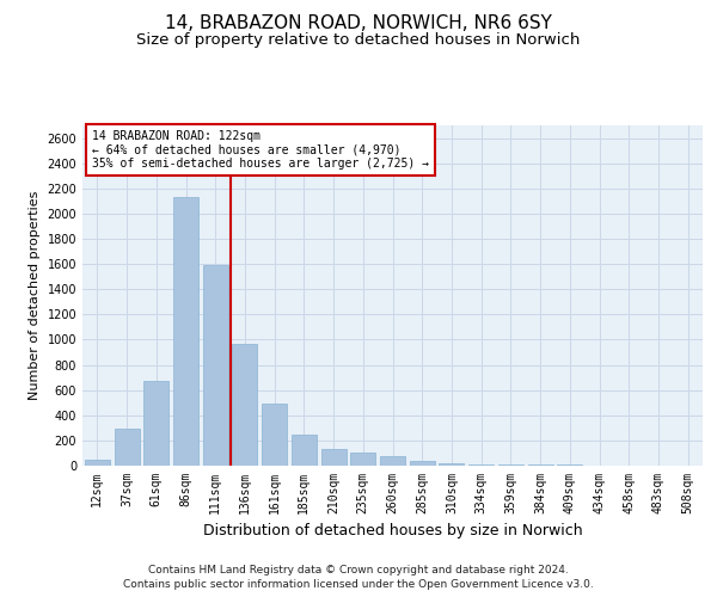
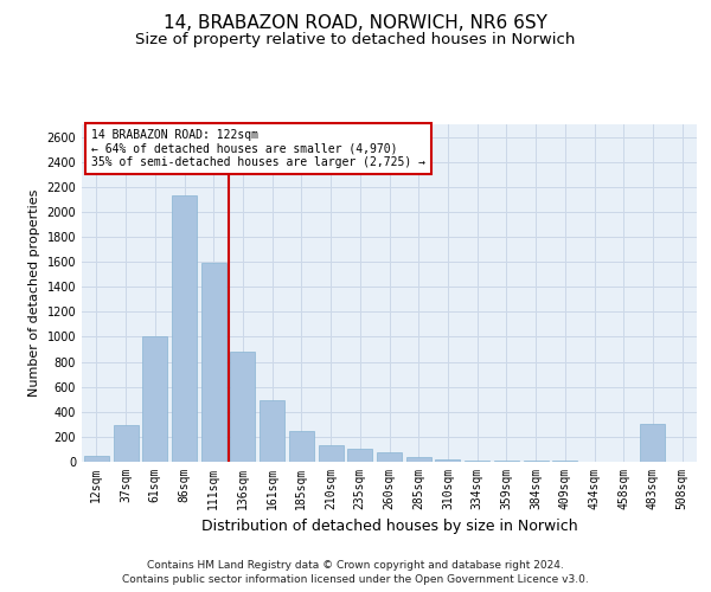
61sqm: 670 -> 1000
136sqm: 970 -> 880
483sqm: 0 -> 300
